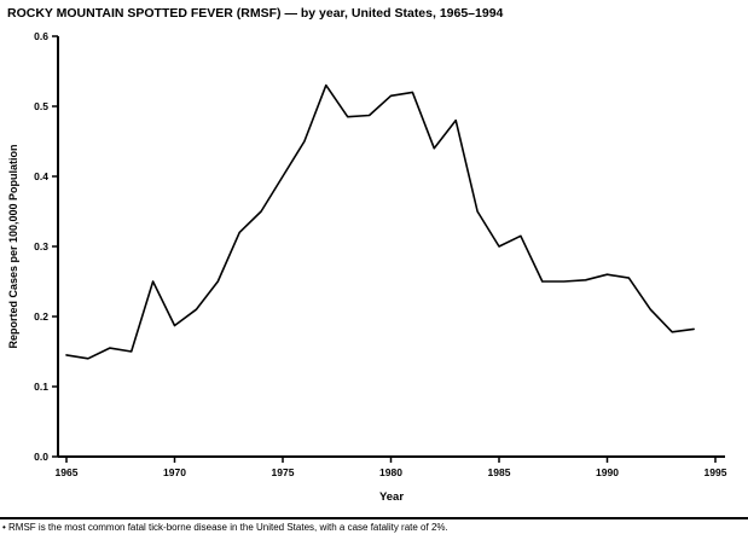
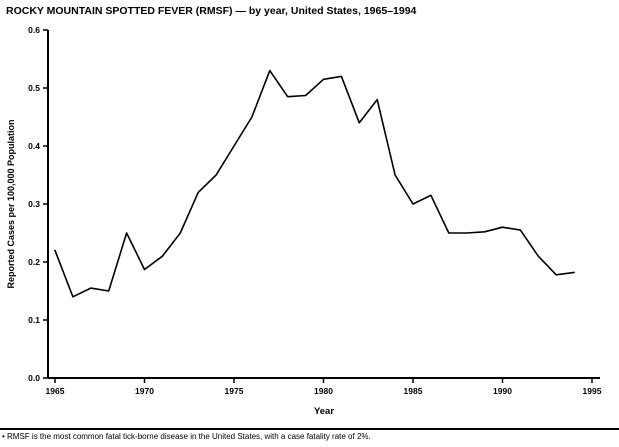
1965: 0.14 -> 0.22
